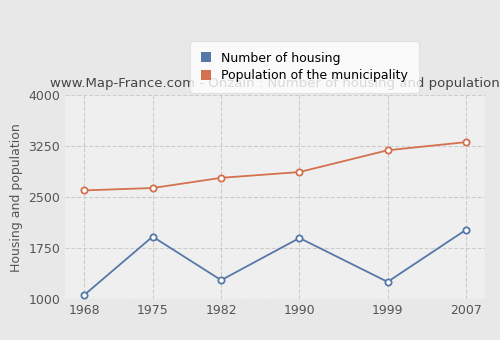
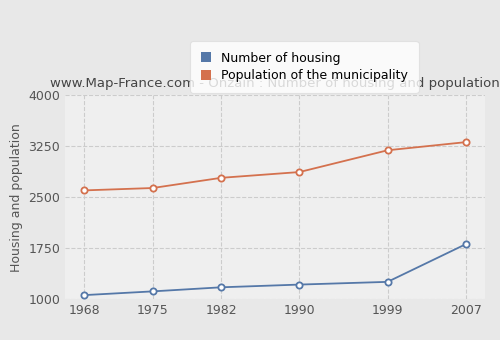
Number of housing/1975: 1920 -> 1120
Number of housing/1982: 1280 -> 1180
Number of housing/1990: 1900 -> 1220
Number of housing/2007: 2020 -> 1810
